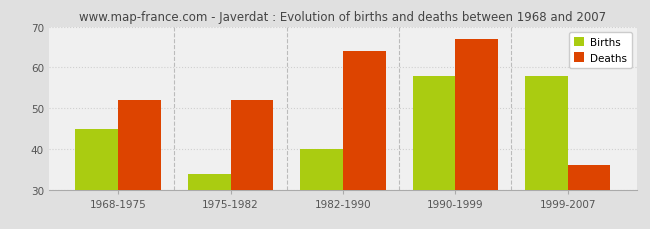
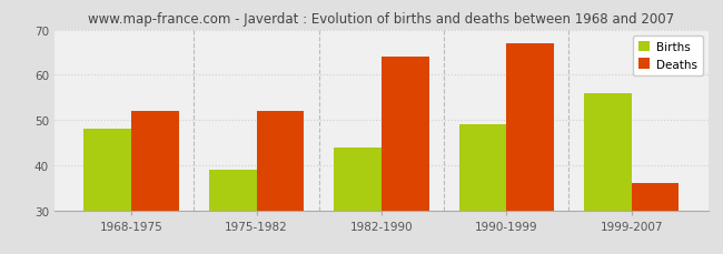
Births/1968-1975: 45 -> 48
Births/1975-1982: 34 -> 39
Births/1982-1990: 40 -> 44
Births/1990-1999: 58 -> 49
Births/1999-2007: 58 -> 56
